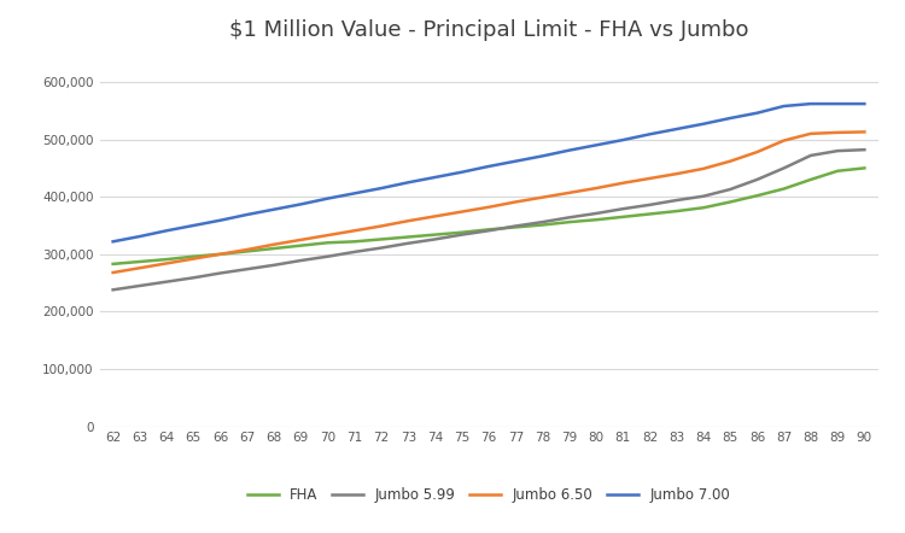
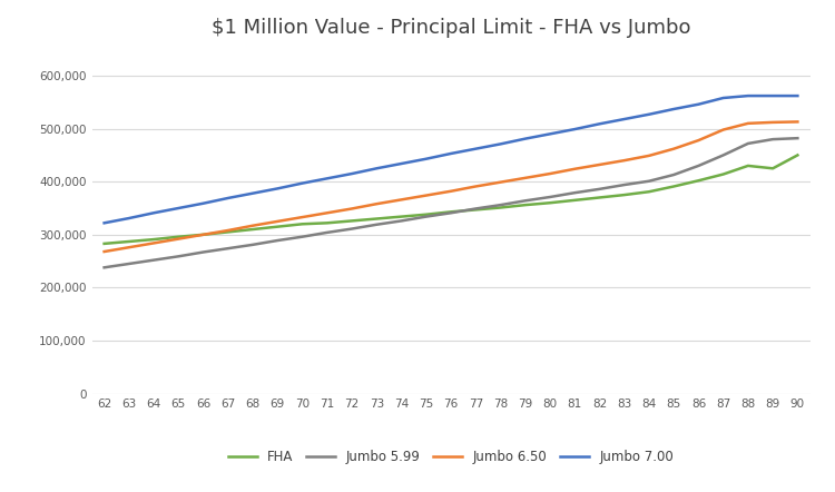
FHA/89: 445,000 -> 425,000
